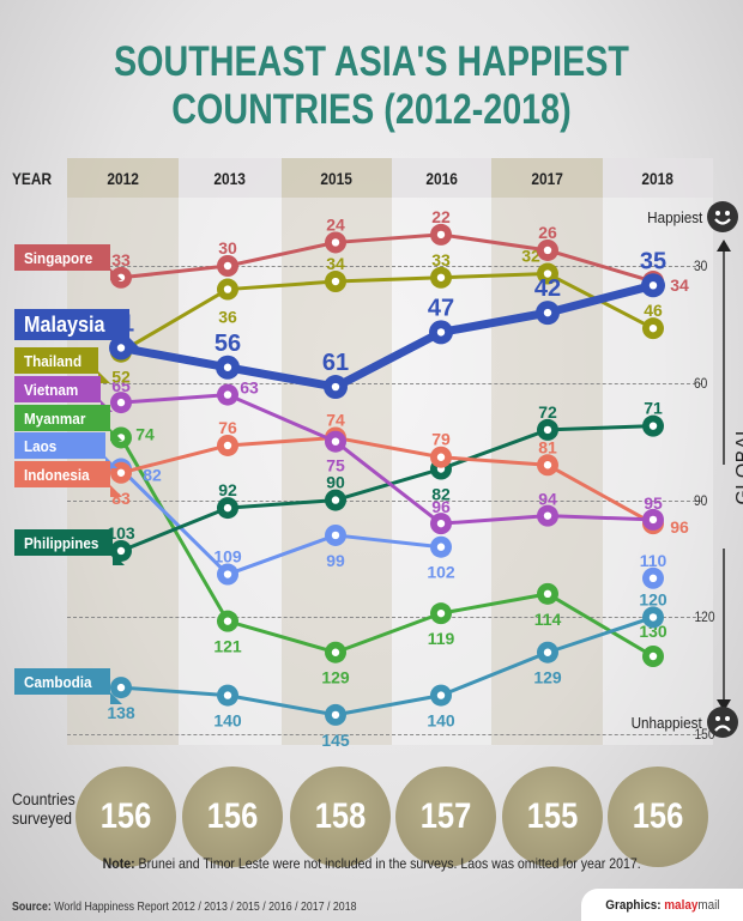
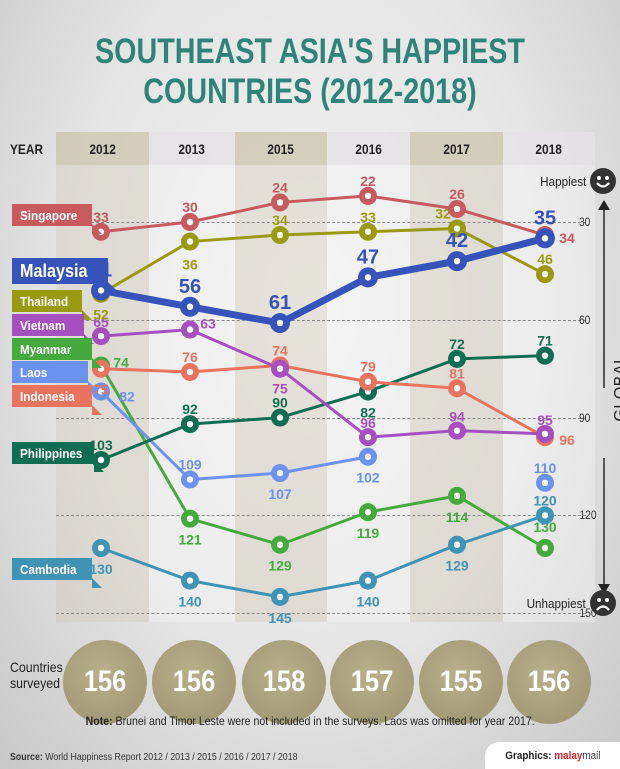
Indonesia/2012: 83 -> 75
Cambodia/2012: 138 -> 130
Laos/2015: 99 -> 107
